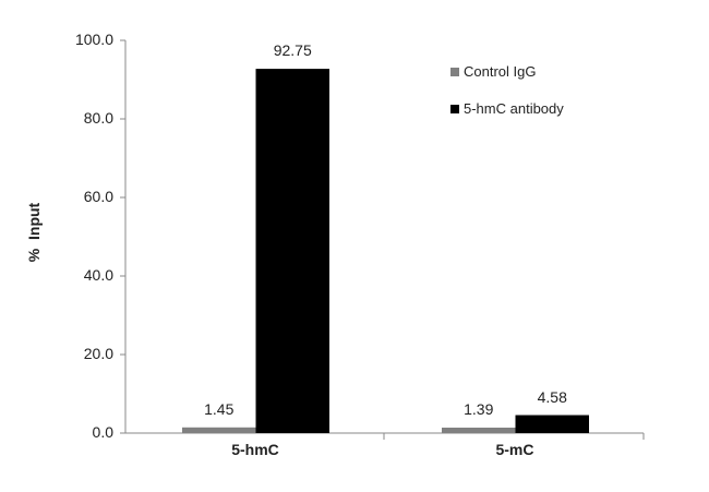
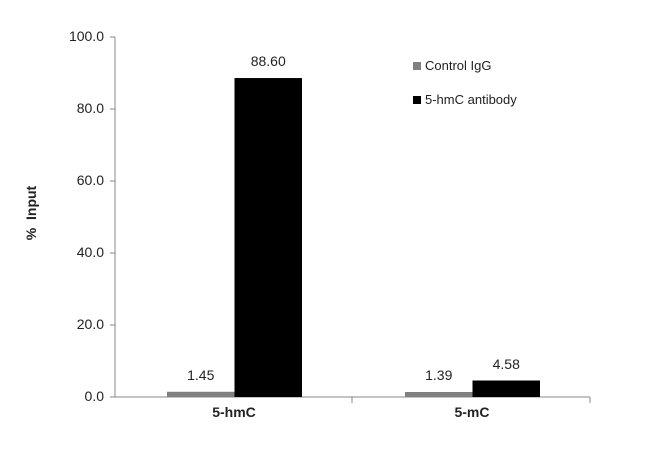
5-hmC antibody/5-hmC: 92.75 -> 88.60
